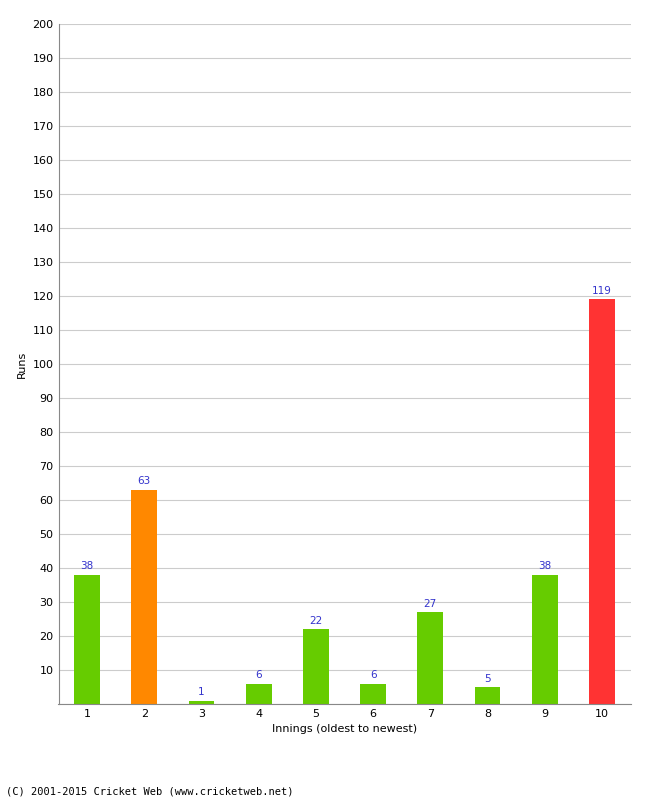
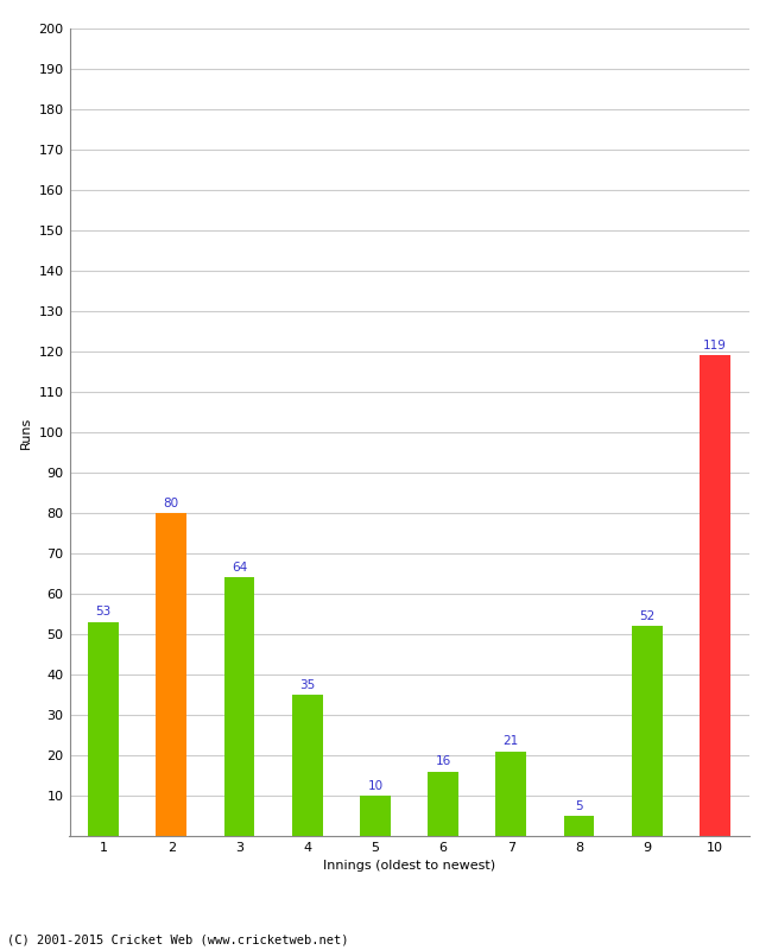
1: 38 -> 53
2: 63 -> 80
3: 1 -> 64
4: 6 -> 35
5: 22 -> 10
6: 6 -> 16
7: 27 -> 21
9: 38 -> 52
